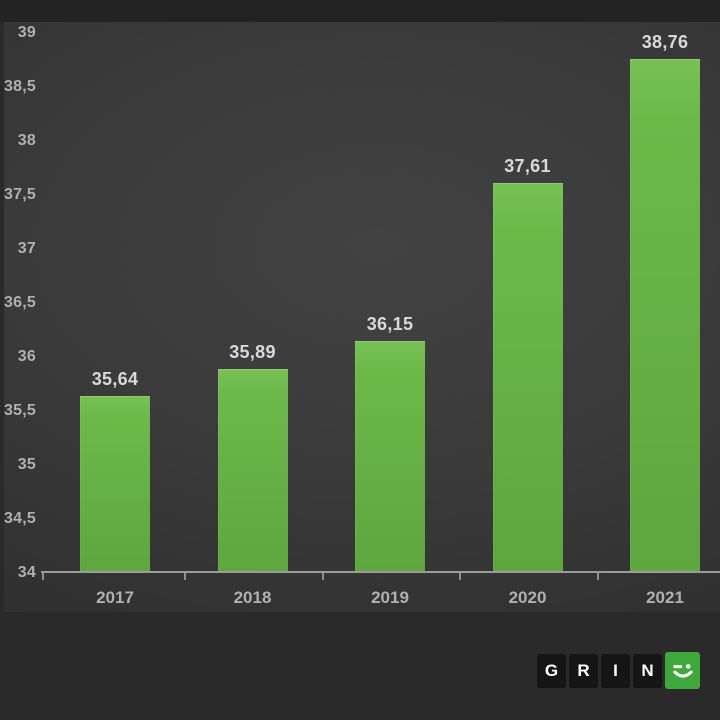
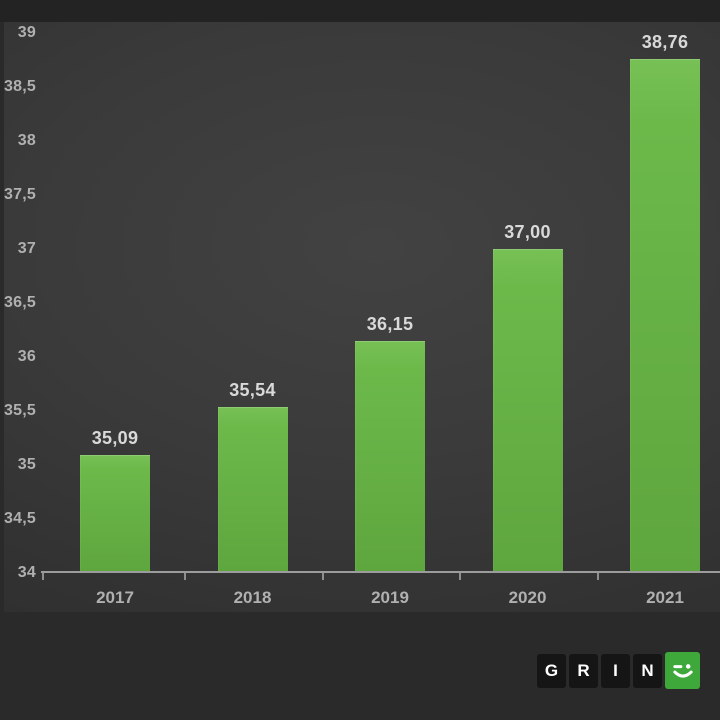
2017: 35,64 -> 35,09
2018: 35,89 -> 35,54
2020: 37,61 -> 37,00
